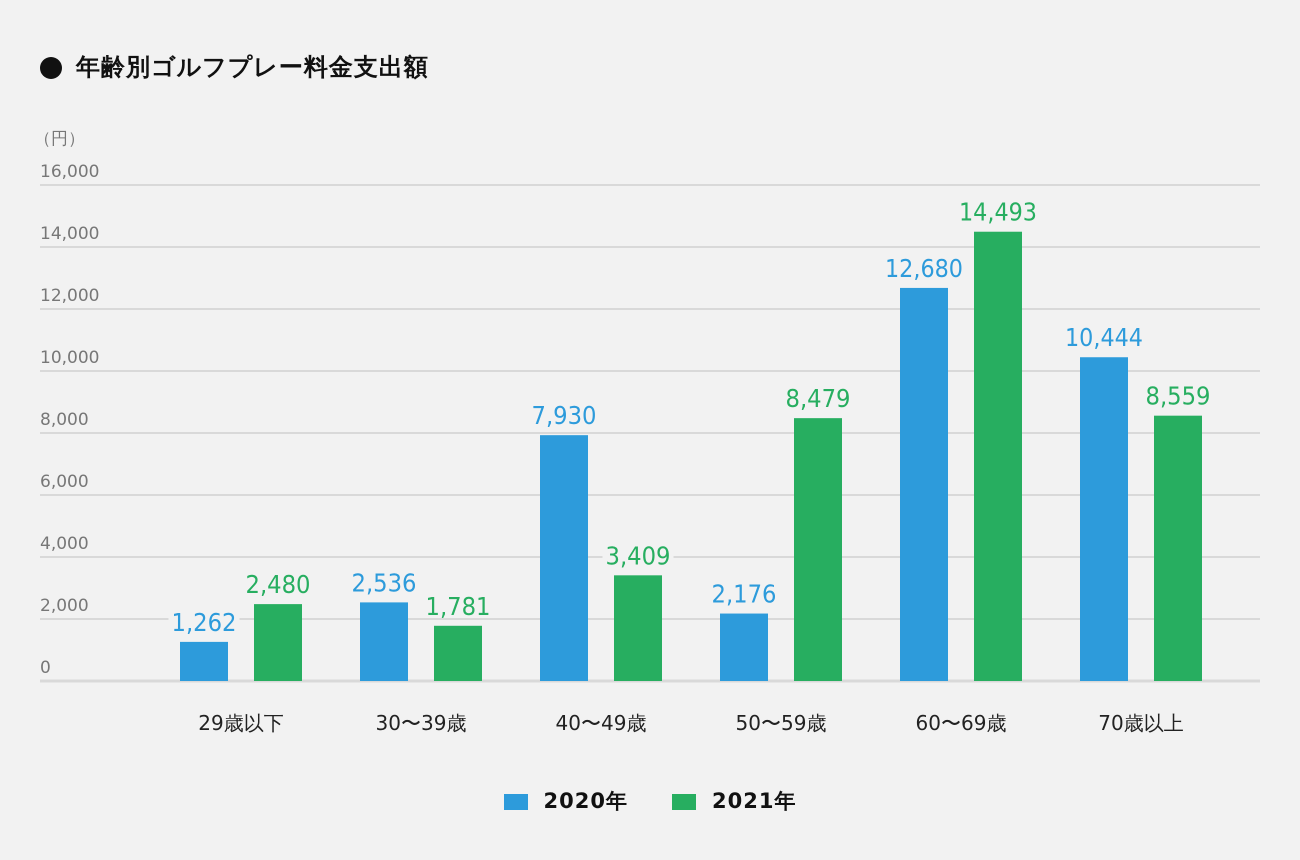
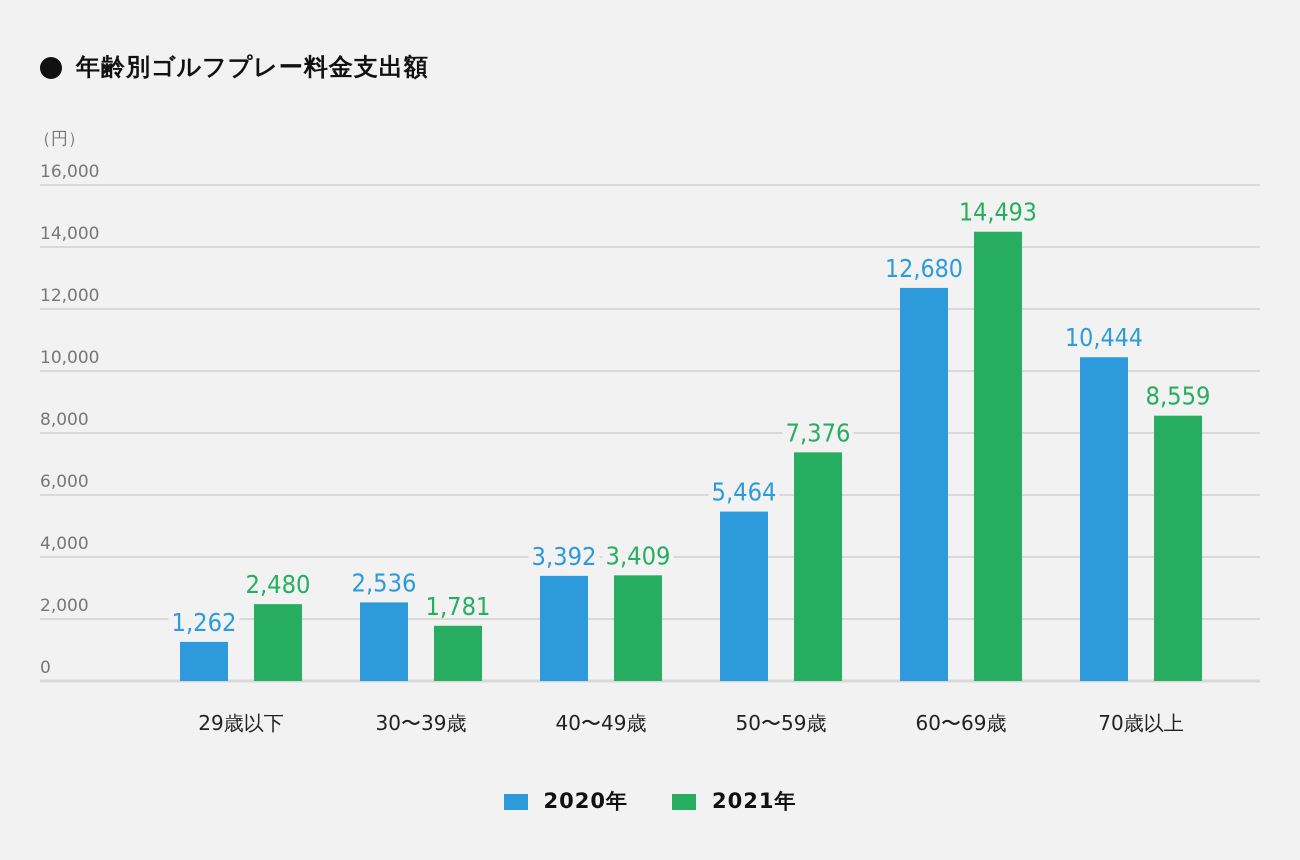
2020年/40〜49歳: 7,930 -> 3,392
2020年/50〜59歳: 2,176 -> 5,464
2021年/50〜59歳: 8,479 -> 7,376
